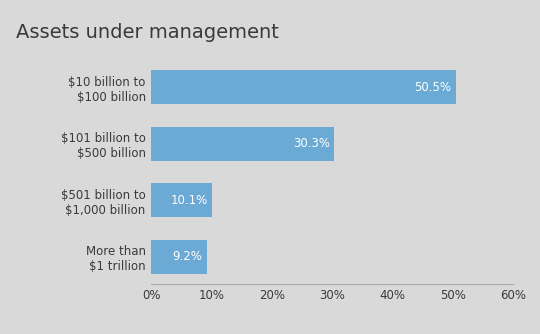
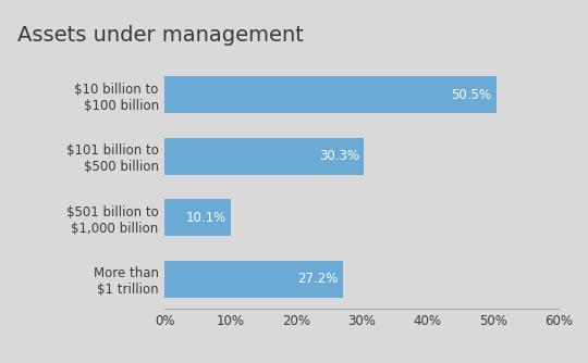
More than $1 trillion: 9.2% -> 27.2%
